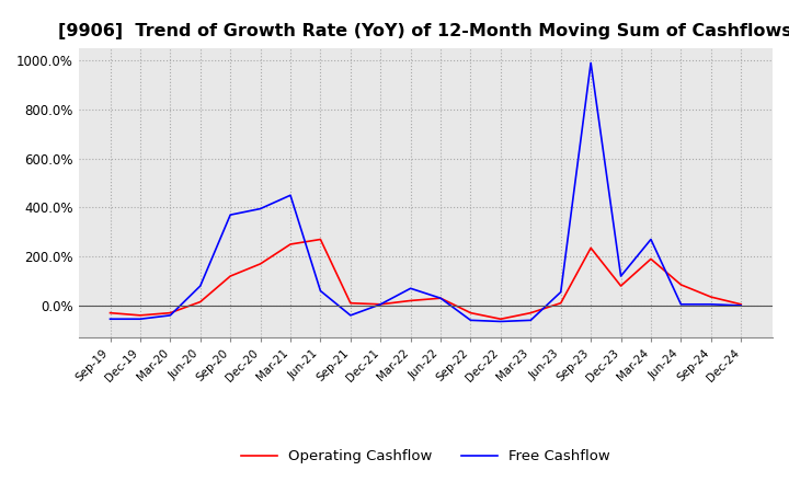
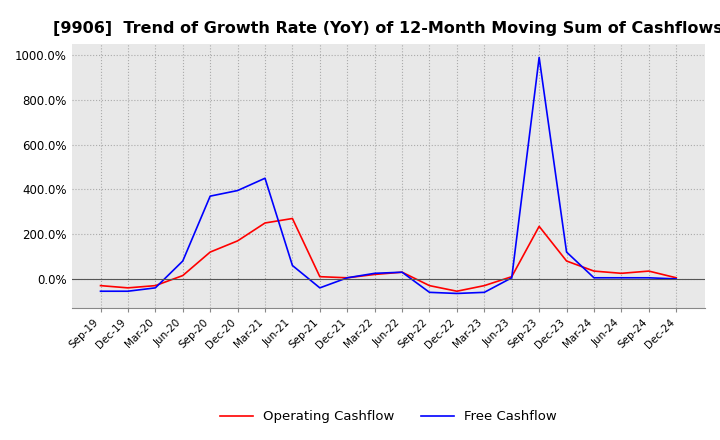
Free Cashflow/Mar-22: 70% -> 25%
Free Cashflow/Jun-23: 55% -> 5%
Operating Cashflow/Mar-24: 190% -> 35%
Free Cashflow/Mar-24: 270% -> 5%
Operating Cashflow/Jun-24: 85% -> 25%
